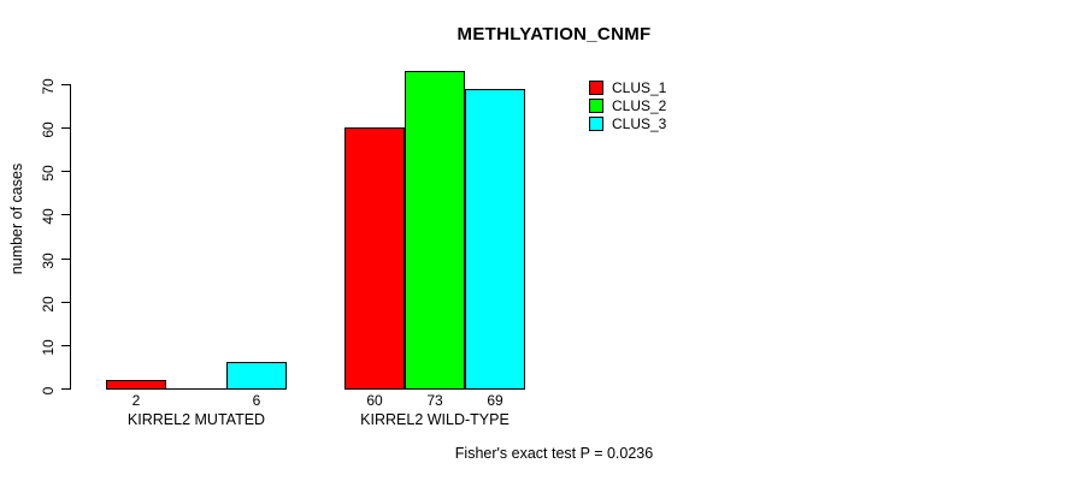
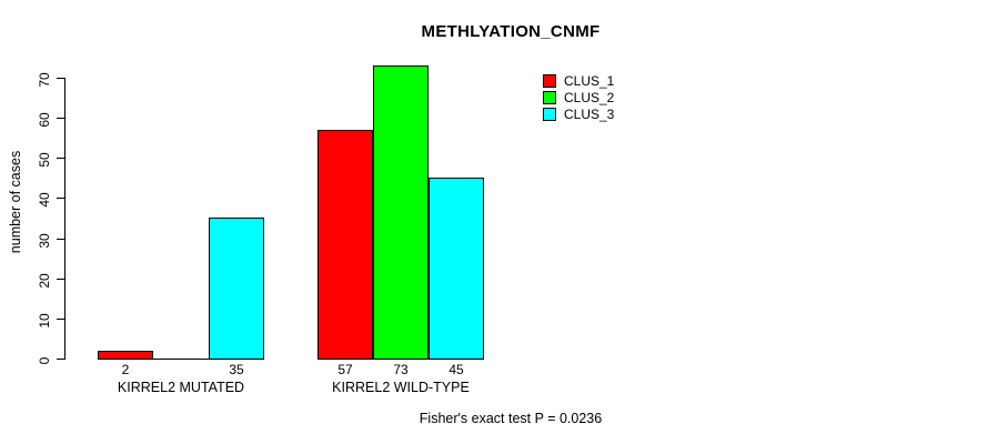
CLUS_3/KIRREL2 MUTATED: 6 -> 35
CLUS_1/KIRREL2 WILD-TYPE: 60 -> 57
CLUS_3/KIRREL2 WILD-TYPE: 69 -> 45
